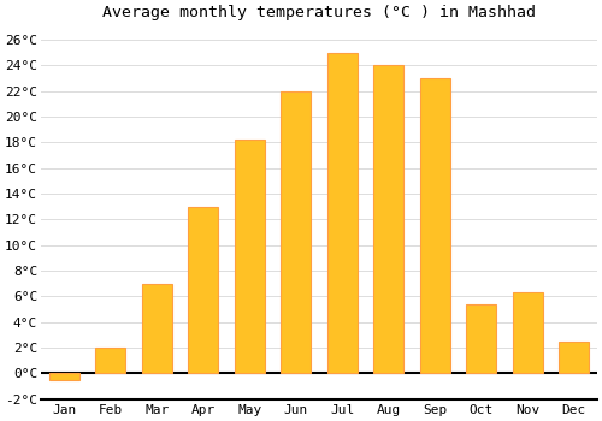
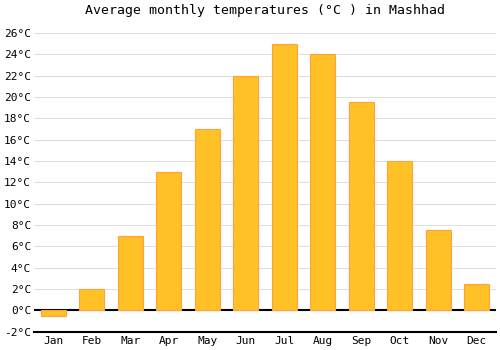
May: 18.2°C -> 17.0°C
Sep: 23.0°C -> 19.5°C
Oct: 5.4°C -> 14.0°C
Nov: 6.3°C -> 7.5°C
